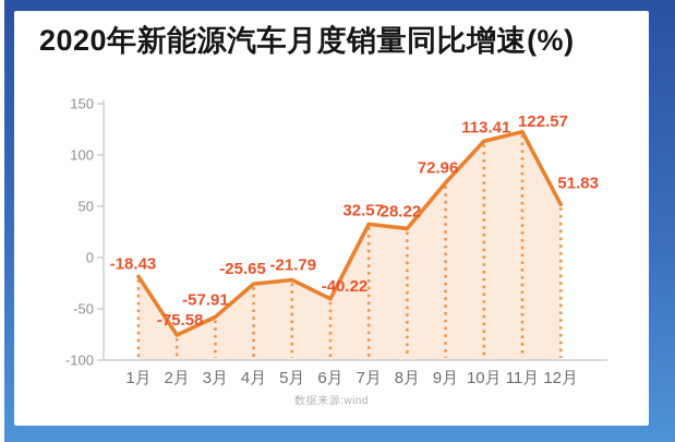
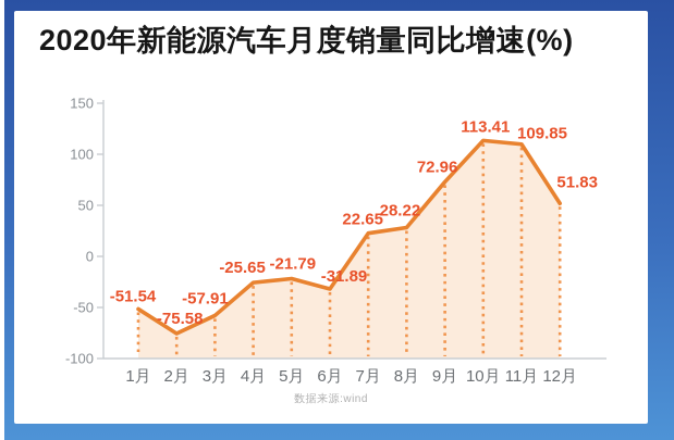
1月: -18.43 -> -51.54
6月: -40.22 -> -31.89
7月: 32.57 -> 22.65
11月: 122.57 -> 109.85
